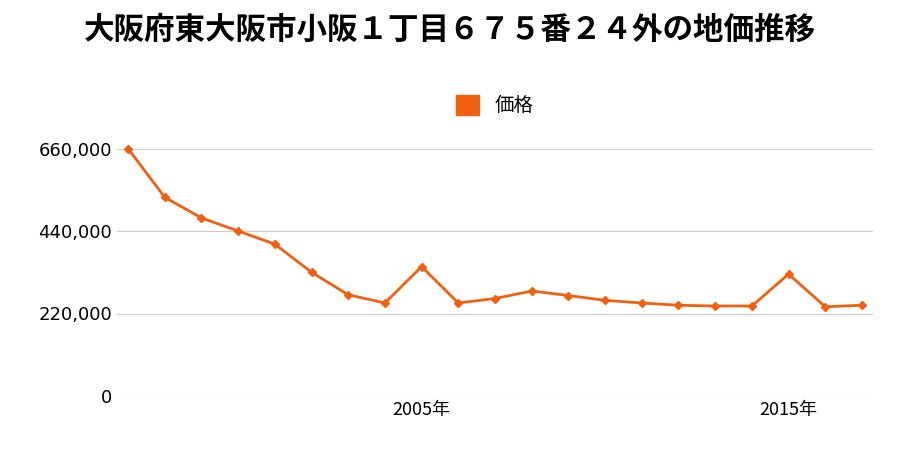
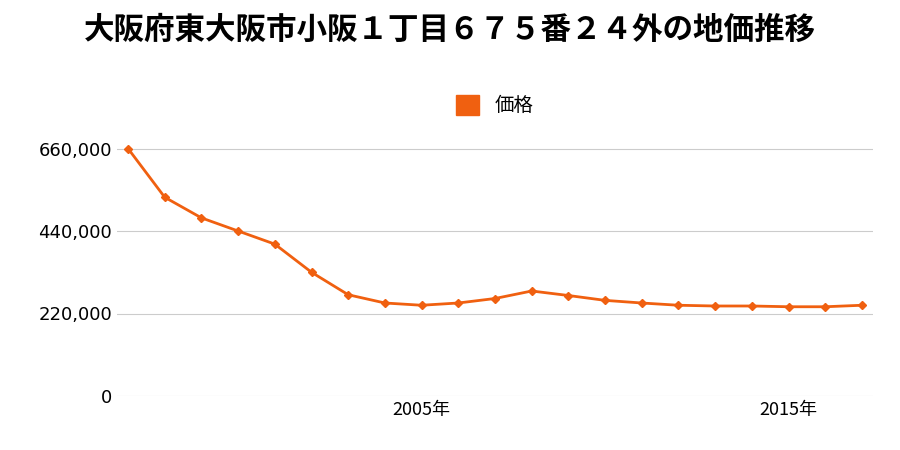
2005年: 345,000 -> 242,000
2015年: 325,000 -> 238,000
